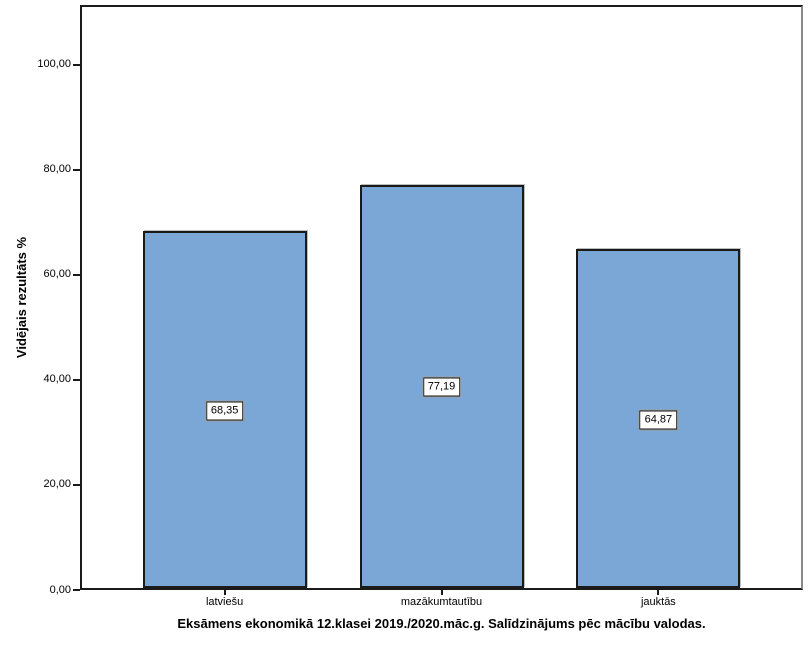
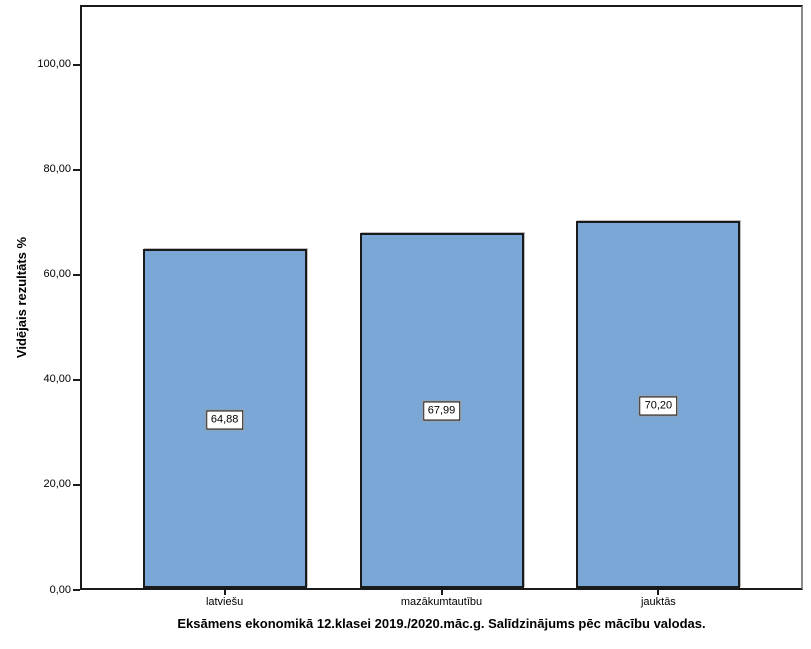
latviešu: 68,35 -> 64,88
mazākumtautību: 77,19 -> 67,99
jauktās: 64,87 -> 70,20
